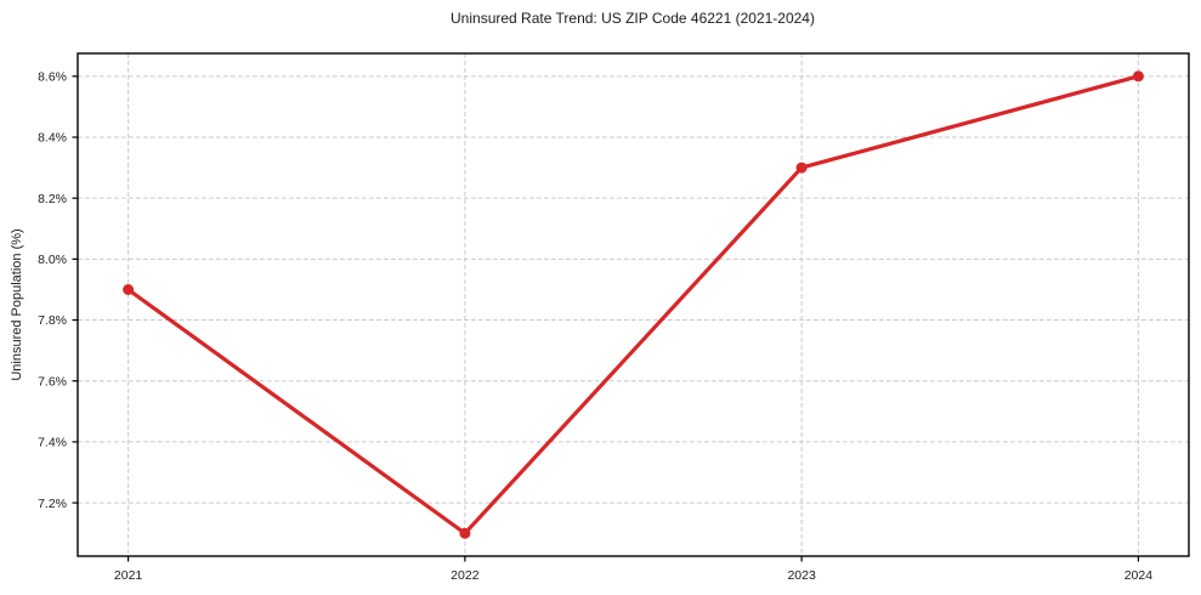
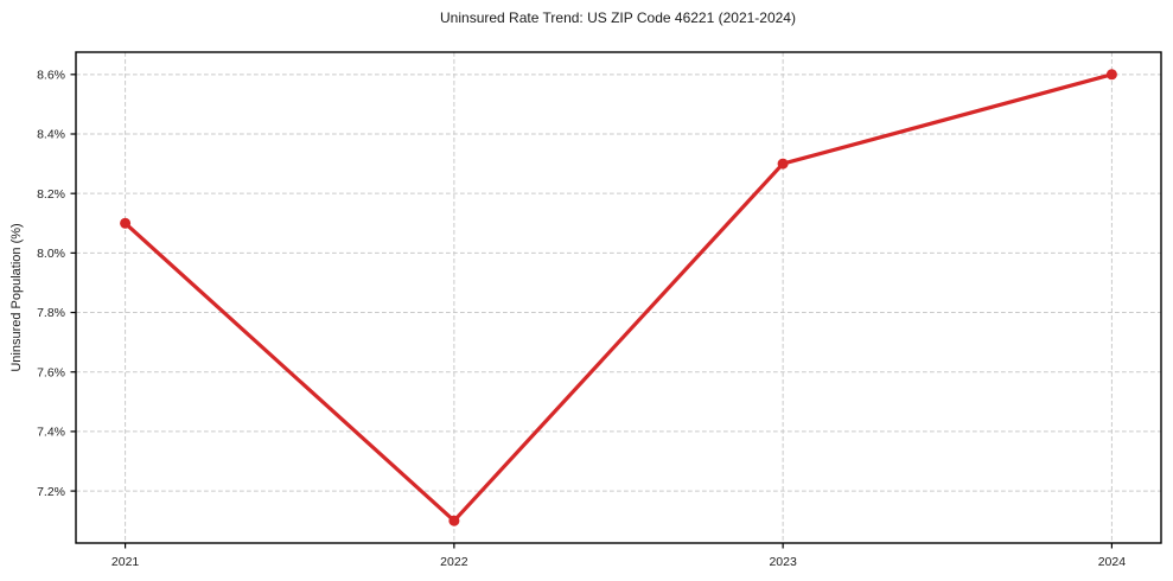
2021: 7.9% -> 8.1%
